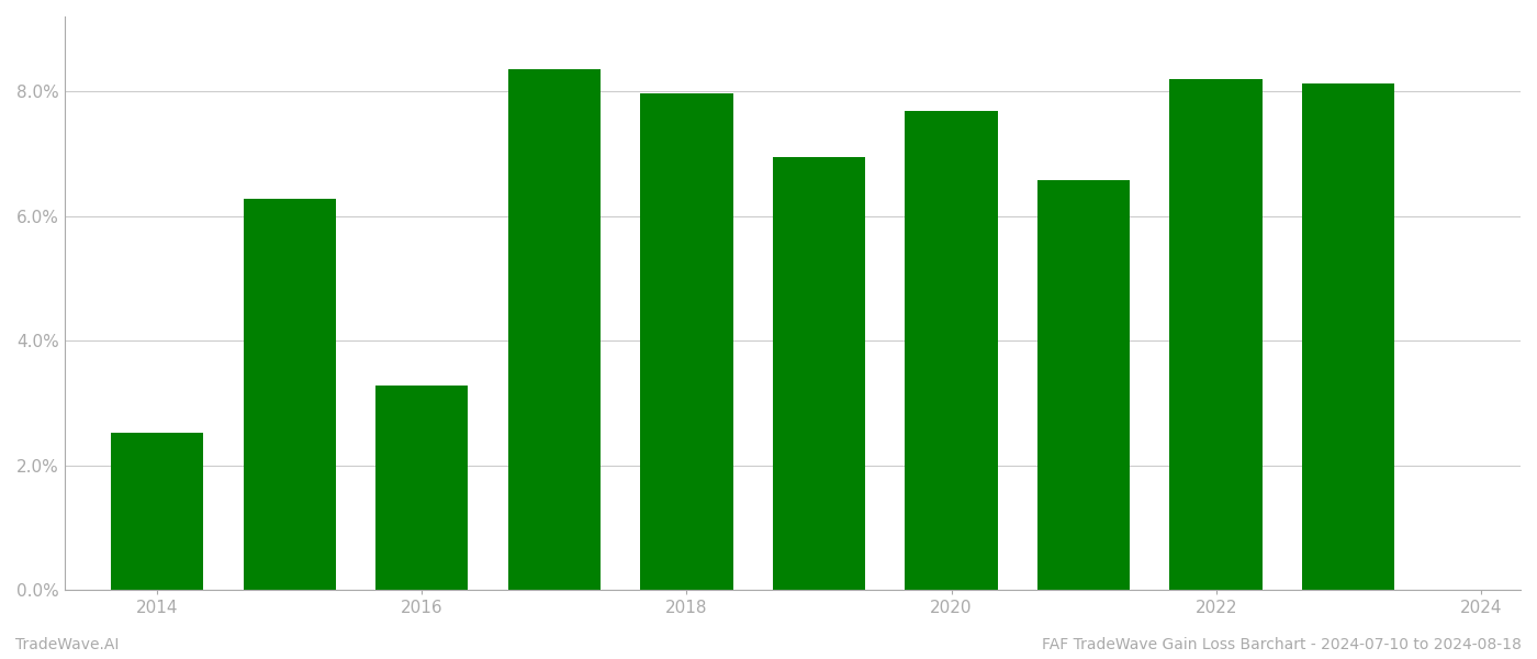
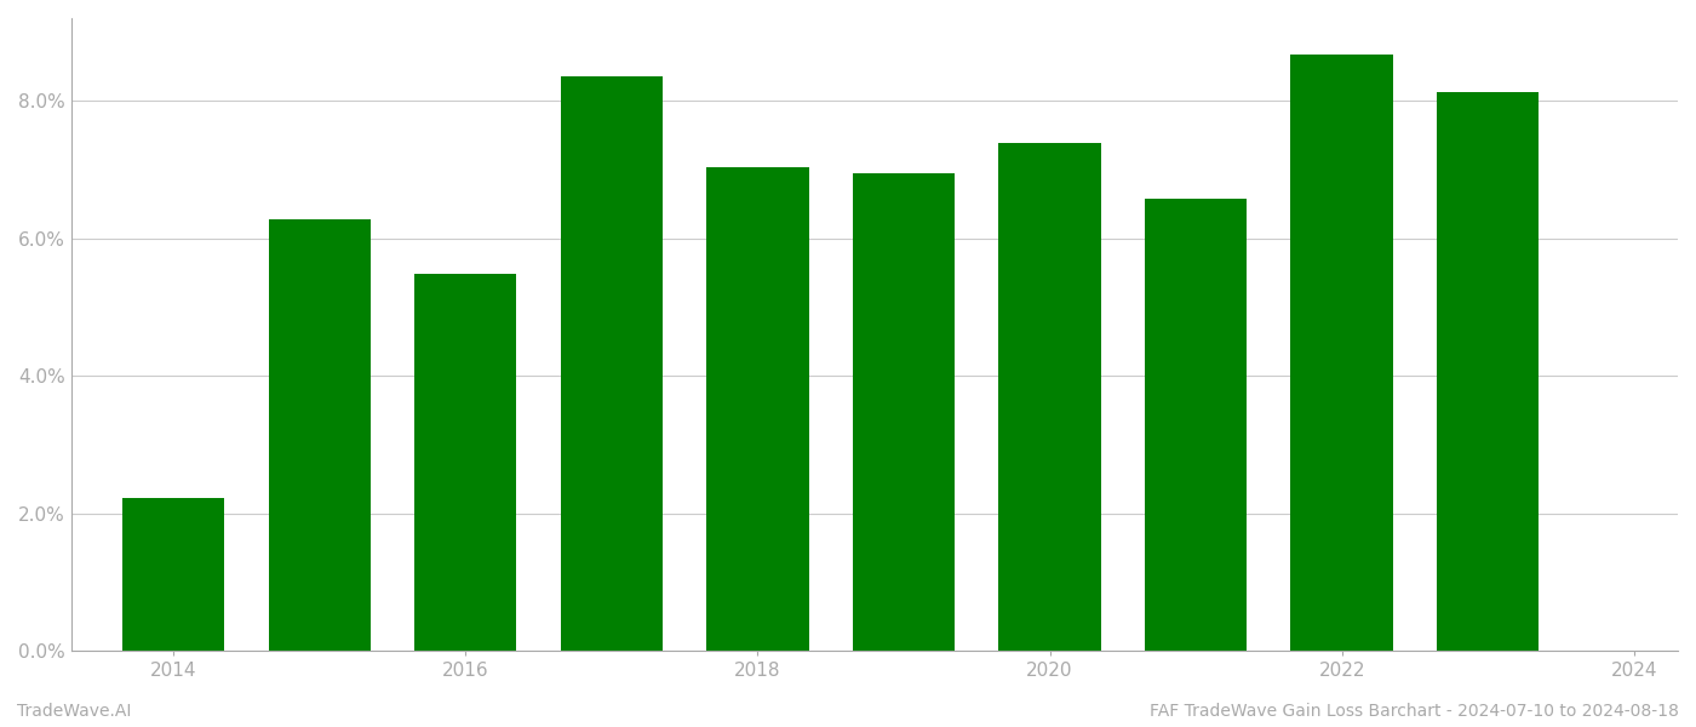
2014: 2.52% -> 2.22%
2016: 3.28% -> 5.48%
2018: 7.97% -> 7.04%
2020: 7.68% -> 7.38%
2022: 8.20% -> 8.68%
